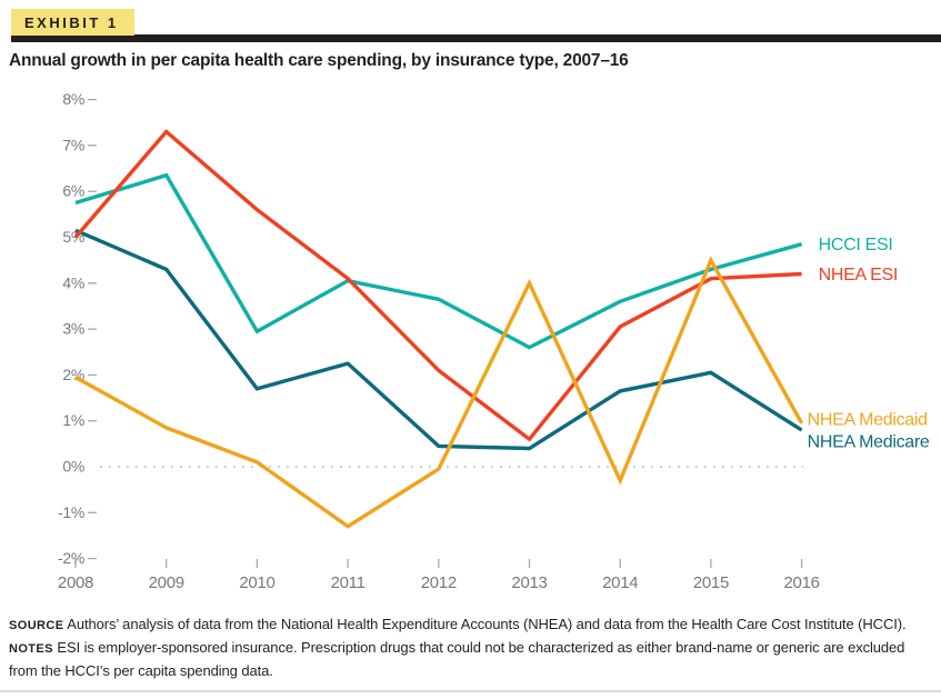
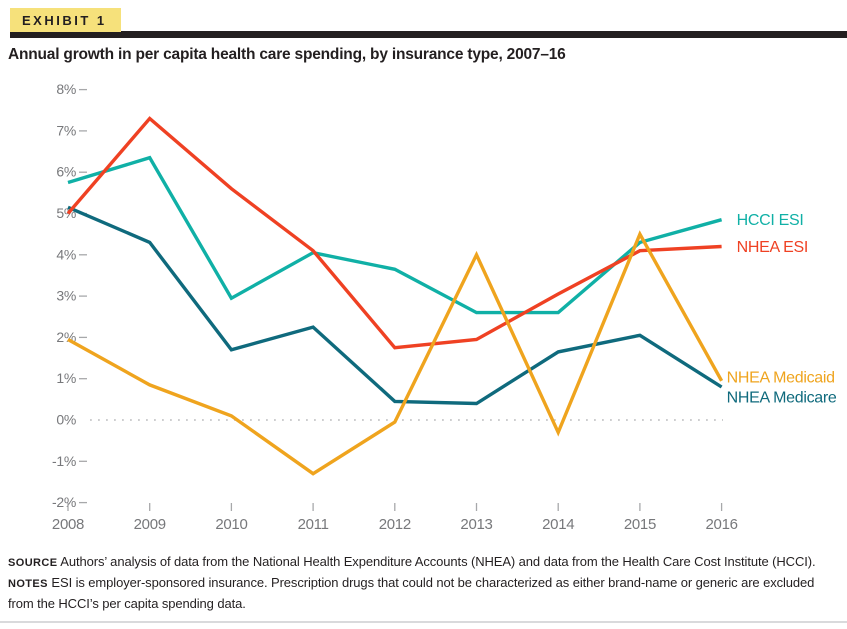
NHEA ESI/2012: 2.1% -> 1.8%
NHEA ESI/2013: 0.6% -> 1.9%
HCCI ESI/2014: 3.6% -> 2.6%
